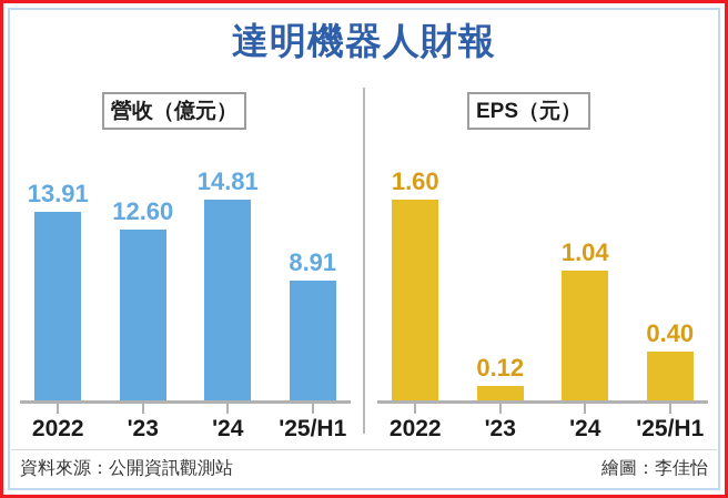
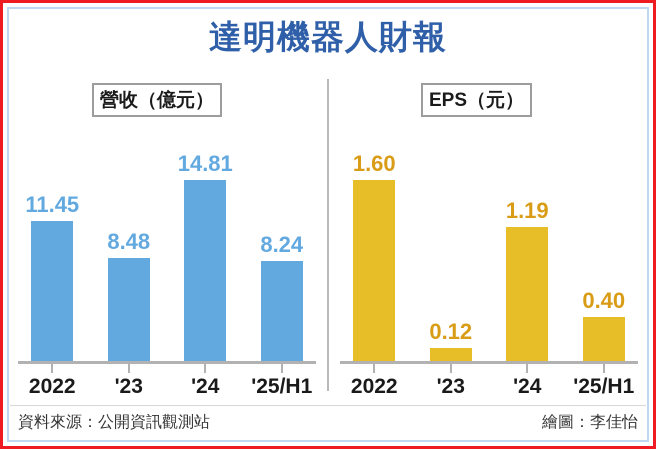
營收（億元）/2022: 13.91 -> 11.45
營收（億元）/'23: 12.60 -> 8.48
營收（億元）/'25/H1: 8.91 -> 8.24
EPS（元）/'24: 1.04 -> 1.19
